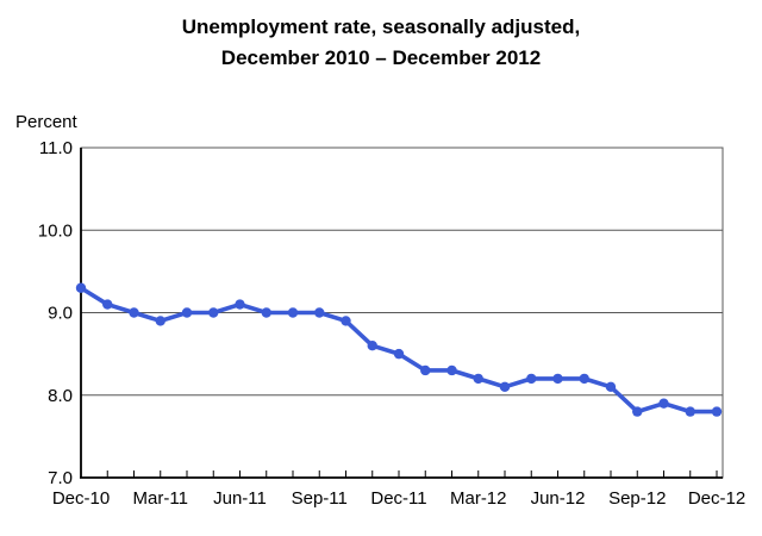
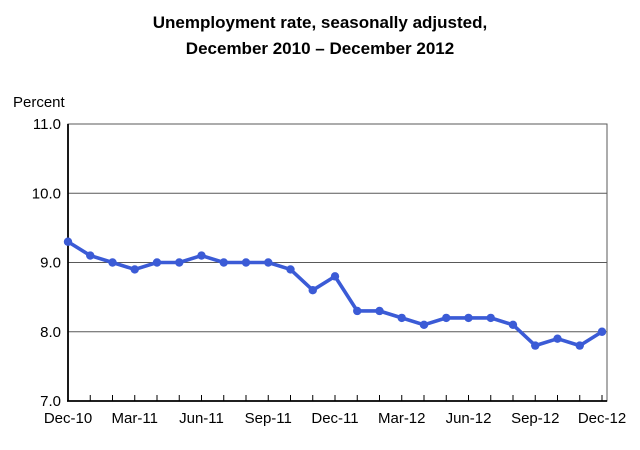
Dec-11: 8.5 -> 8.8
Dec-12: 7.8 -> 8.0
